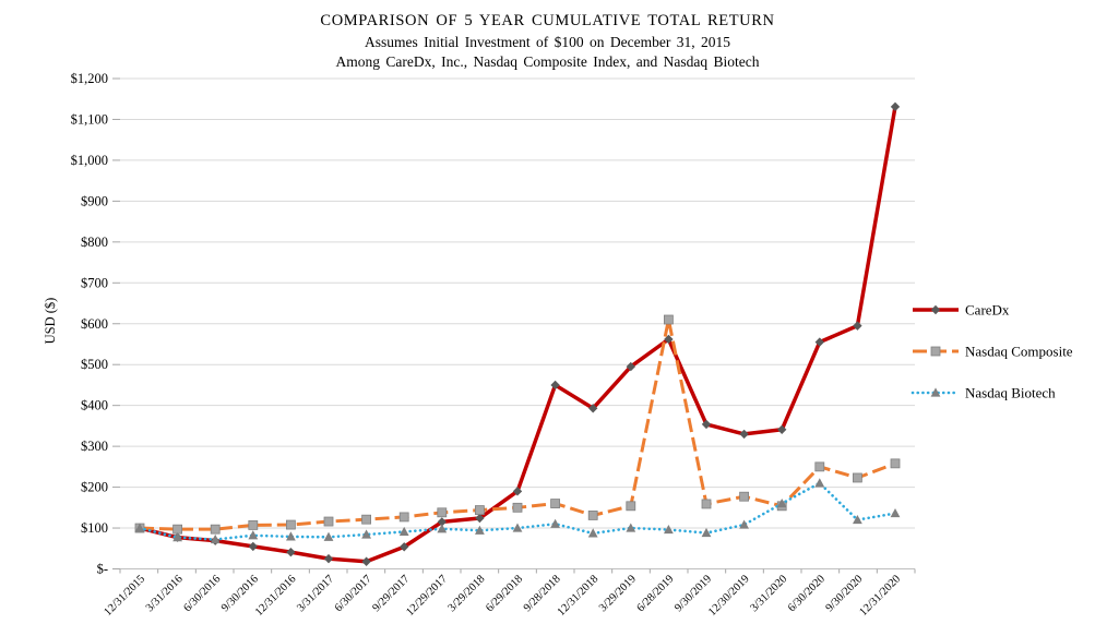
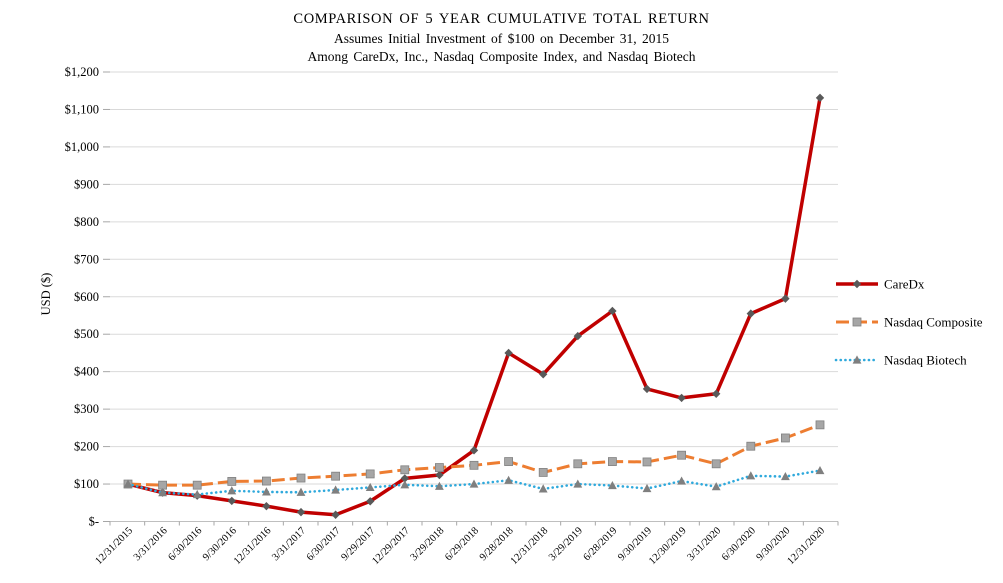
Nasdaq Composite/6/28/2019: $610 -> $160
Nasdaq Biotech/3/31/2020: $160 -> $90
Nasdaq Composite/6/30/2020: $250 -> $200
Nasdaq Biotech/6/30/2020: $210 -> $120
